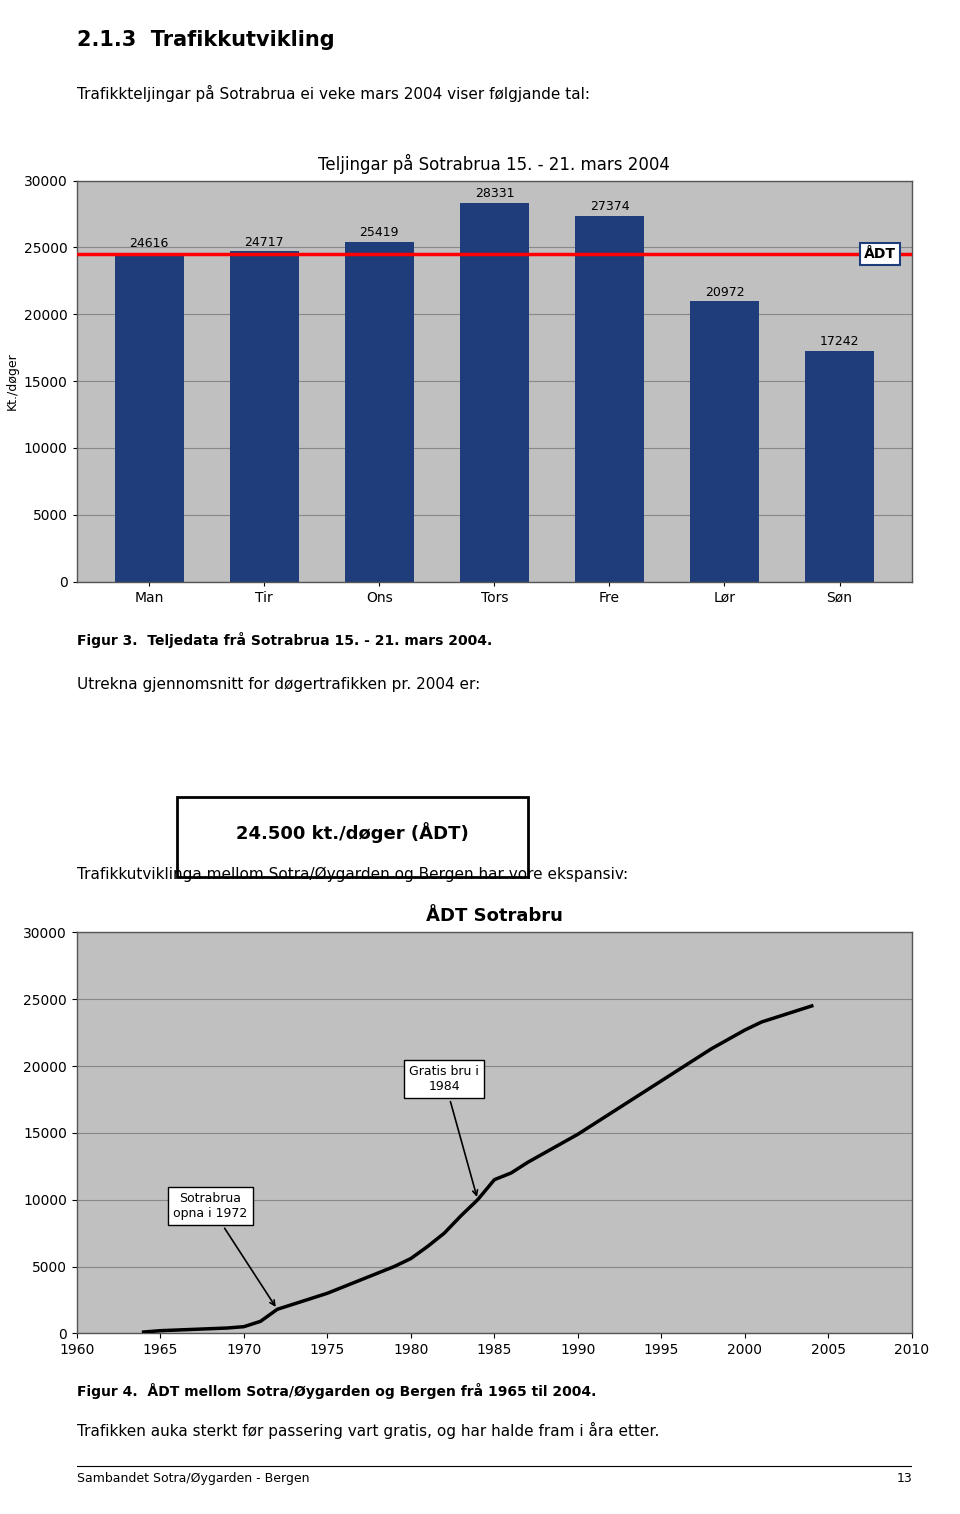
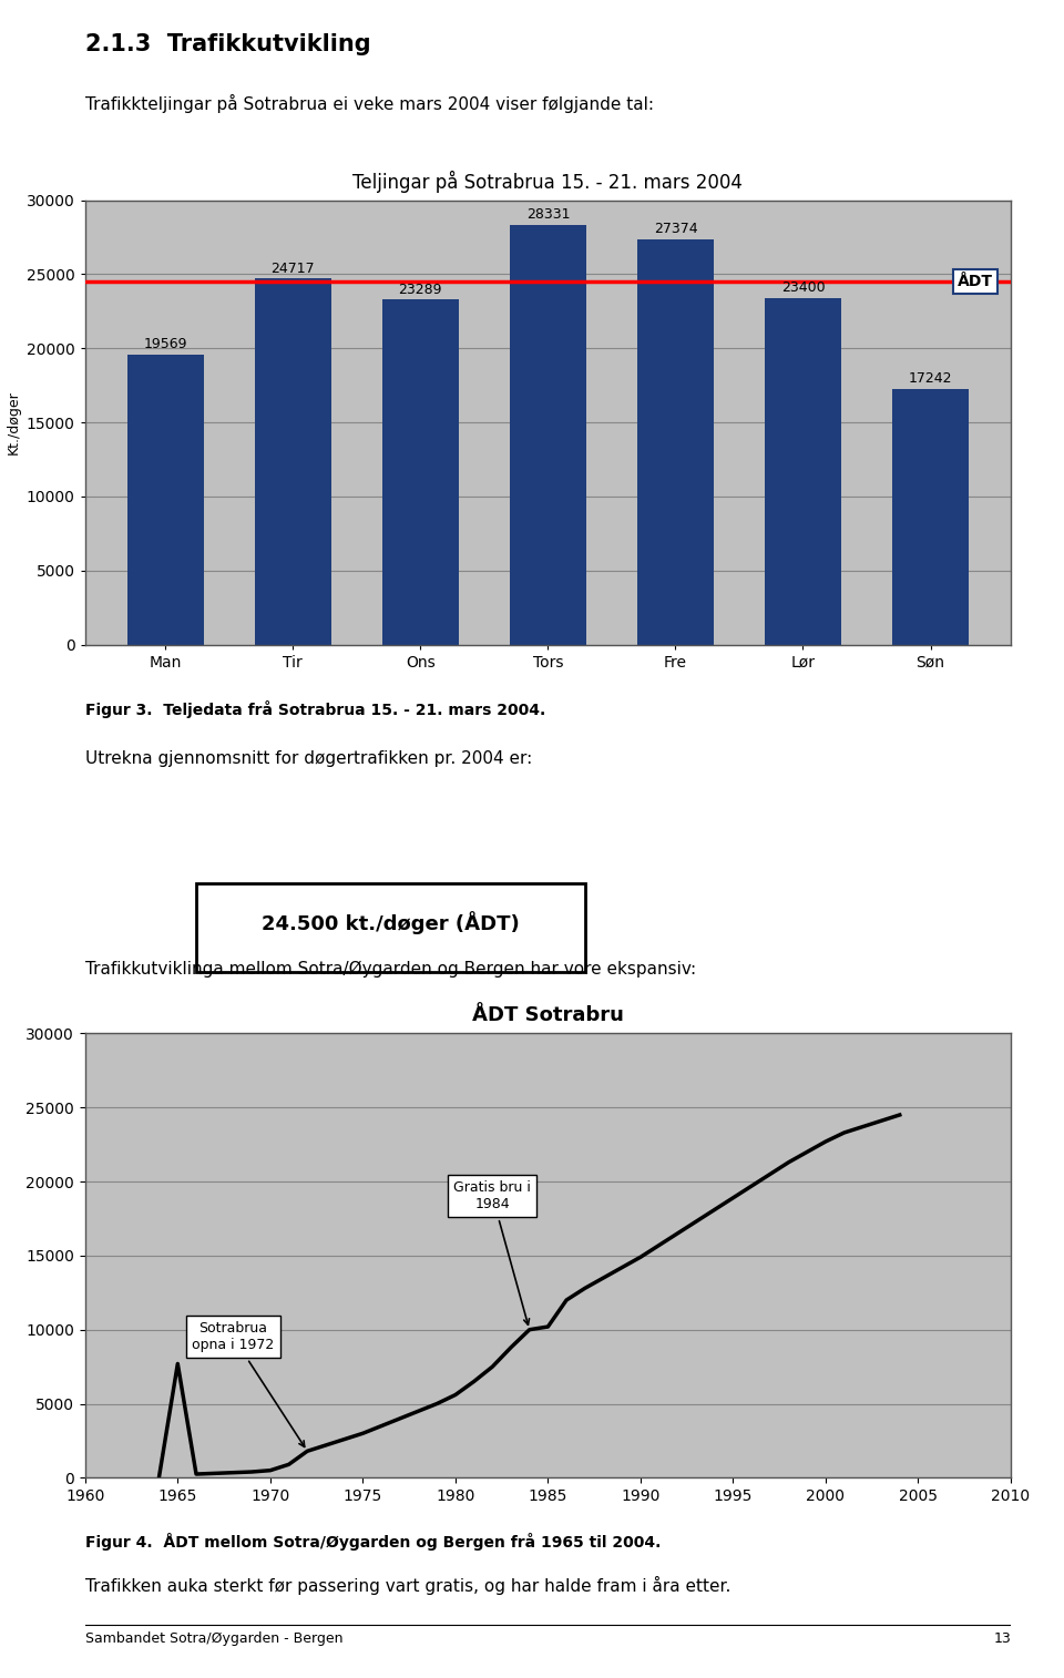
Teljingar på Sotrabrua 15. - 21. mars 2004/Man: 24616 -> 19569
Teljingar på Sotrabrua 15. - 21. mars 2004/Ons: 25419 -> 23289
Teljingar på Sotrabrua 15. - 21. mars 2004/Lør: 20972 -> 23400
ÅDT Sotrabru/1965: 200 -> 7700
ÅDT Sotrabru/1985: 11500 -> 10200
